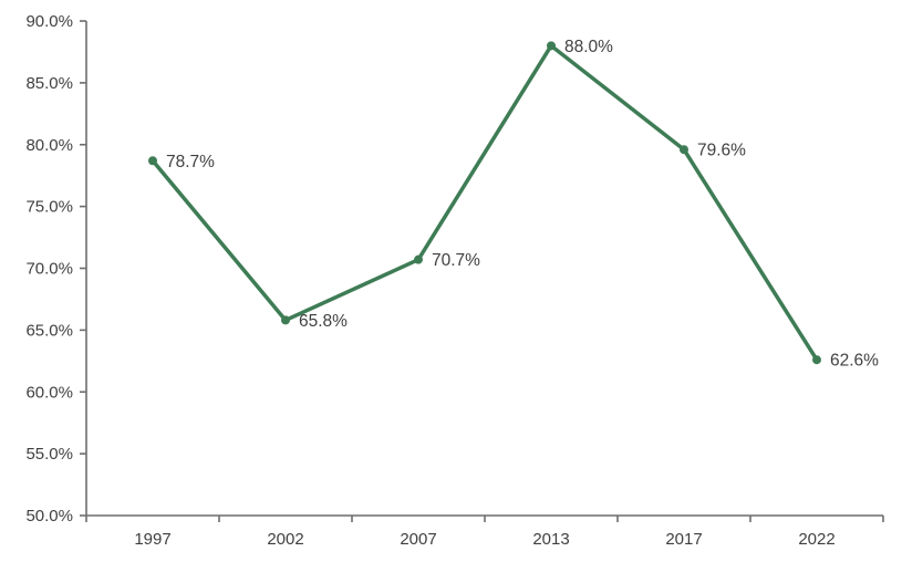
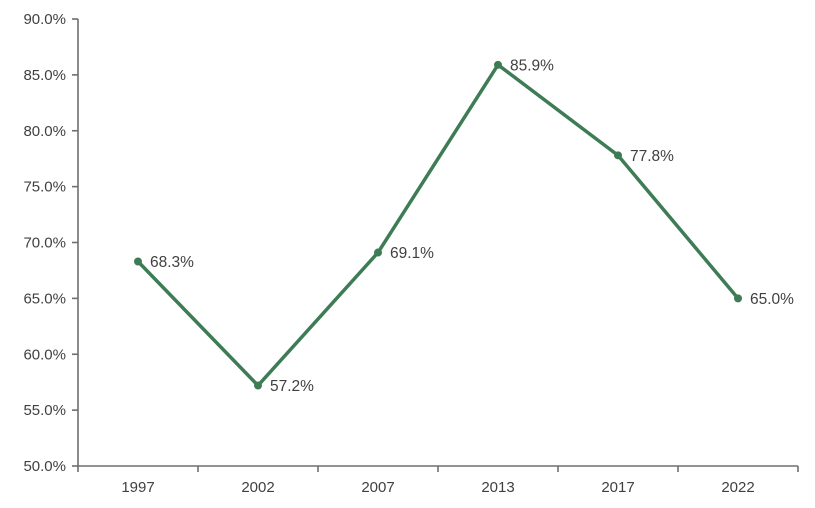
1997: 78.7% -> 68.3%
2002: 65.8% -> 57.2%
2007: 70.7% -> 69.1%
2013: 88.0% -> 85.9%
2017: 79.6% -> 77.8%
2022: 62.6% -> 65.0%
